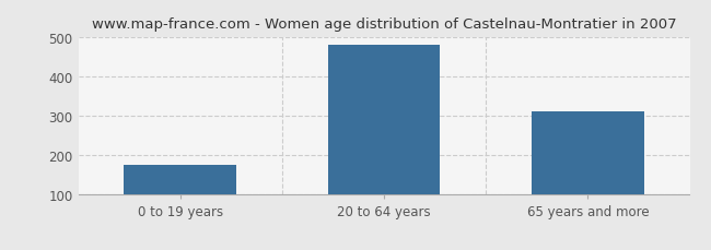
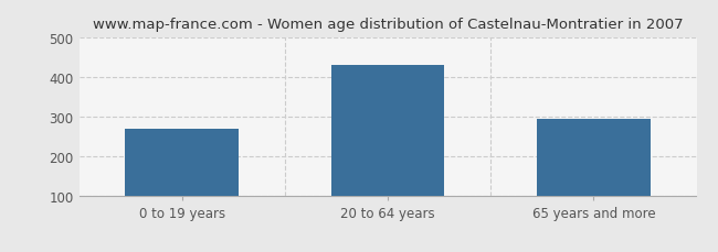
0 to 19 years: 175 -> 270
20 to 64 years: 478 -> 430
65 years and more: 310 -> 295
